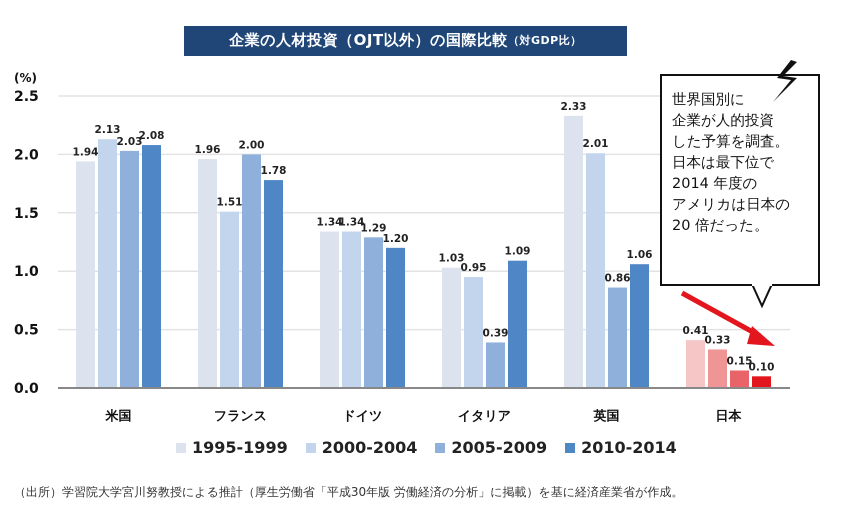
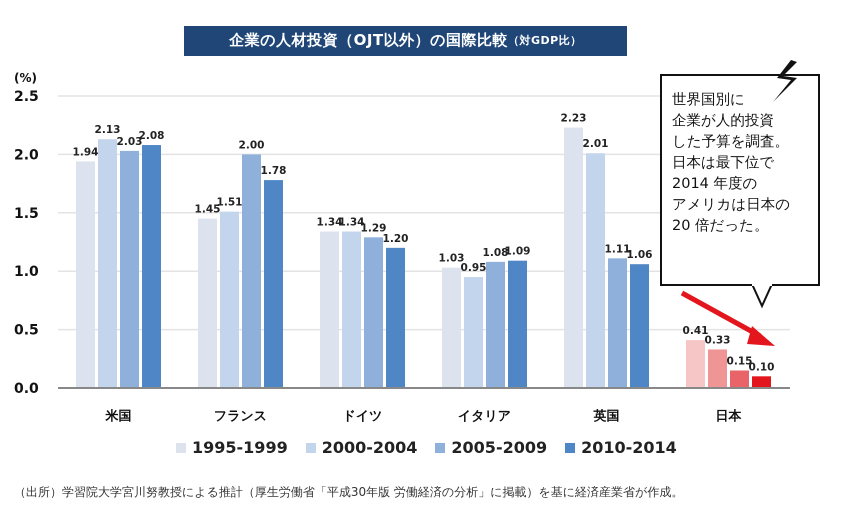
1995-1999/フランス: 1.96 -> 1.45
2005-2009/イタリア: 0.39 -> 1.08
1995-1999/英国: 2.33 -> 2.23
2005-2009/英国: 0.86 -> 1.11
